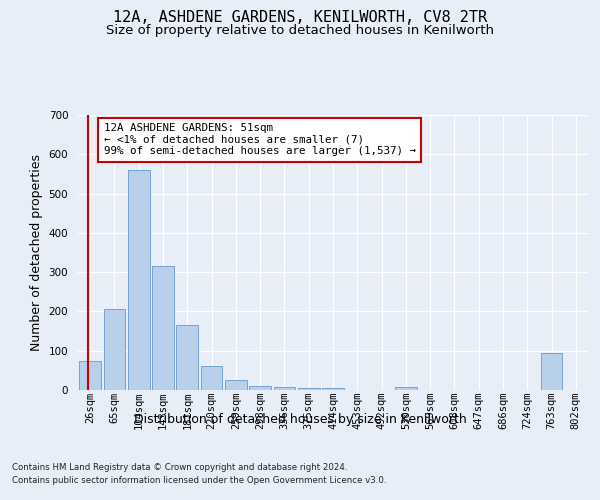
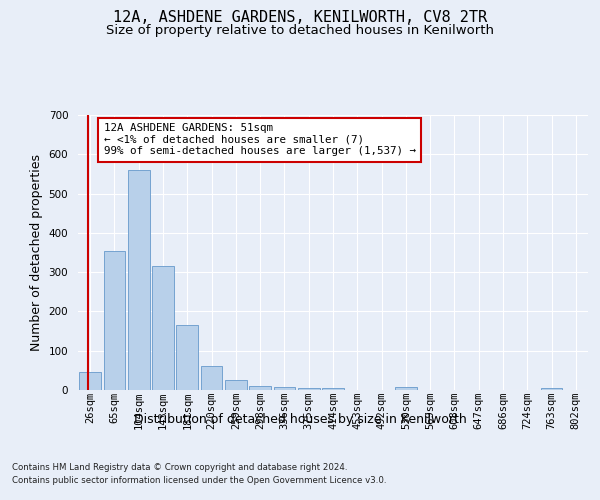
26sqm: 75 -> 45
65sqm: 205 -> 355
763sqm: 95 -> 5
